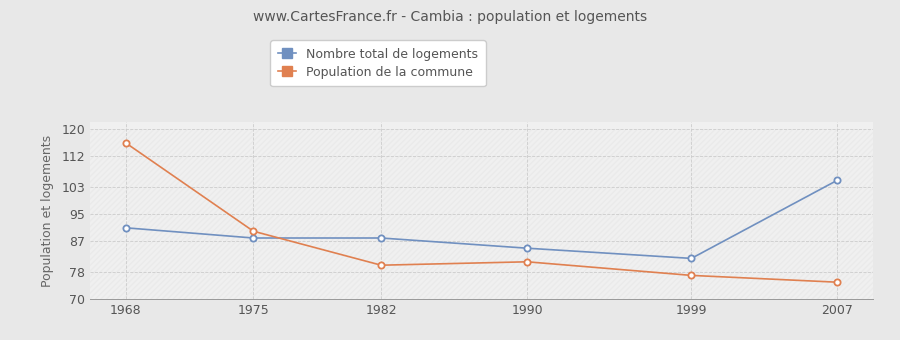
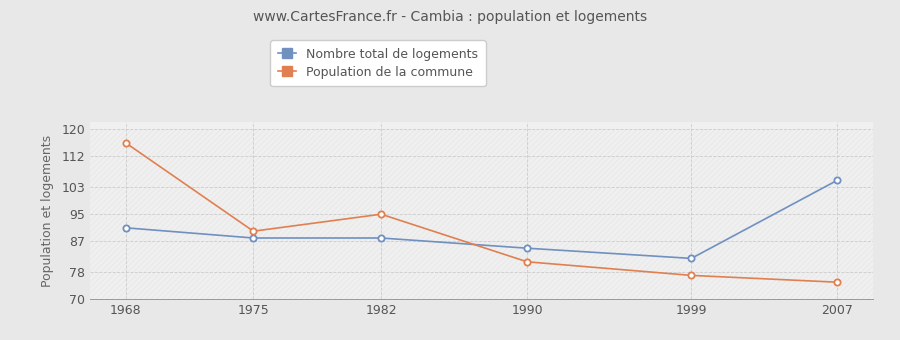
Population de la commune/1982: 80 -> 95
